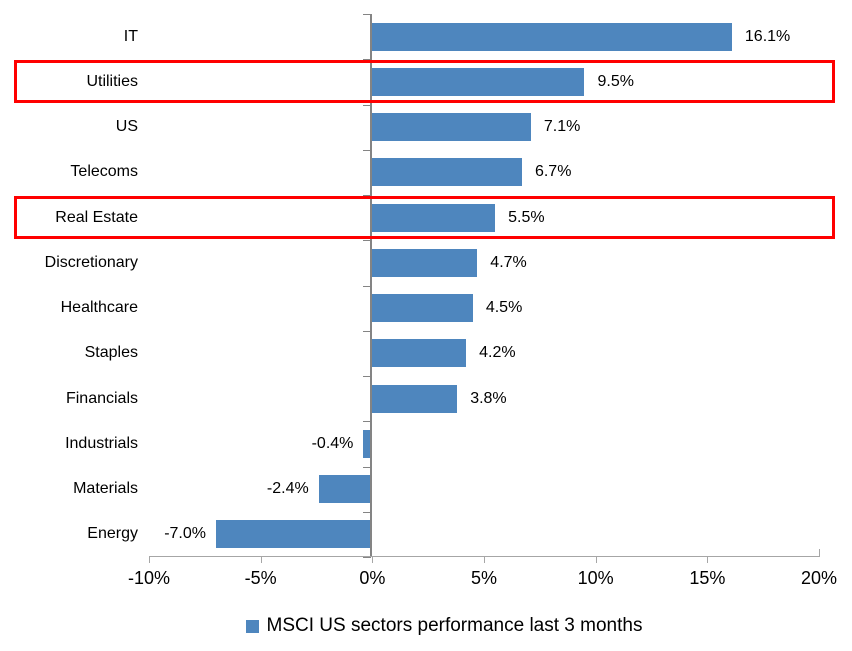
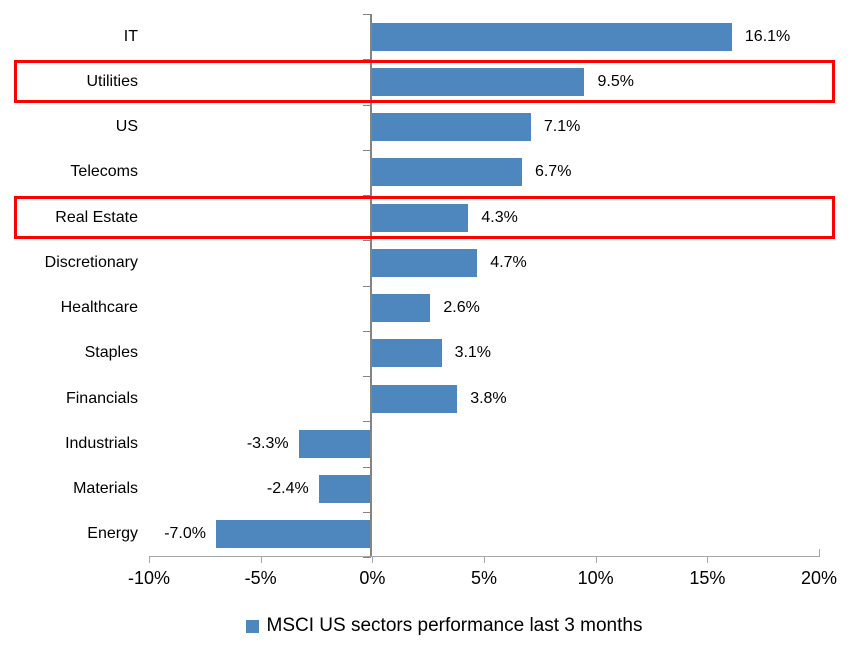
Real Estate: 5.5% -> 4.3%
Healthcare: 4.5% -> 2.6%
Staples: 4.2% -> 3.1%
Industrials: -0.4% -> -3.3%
